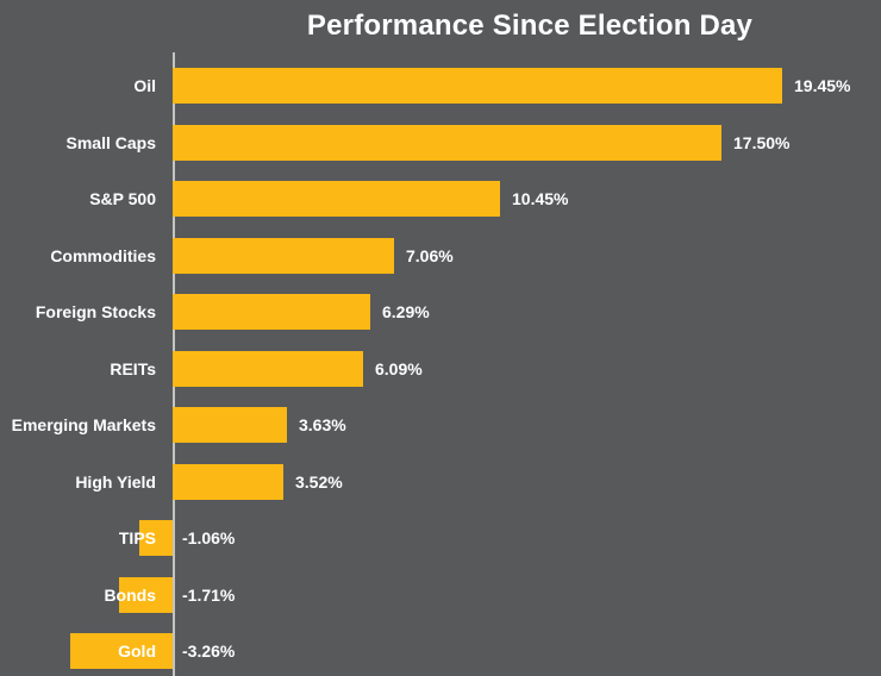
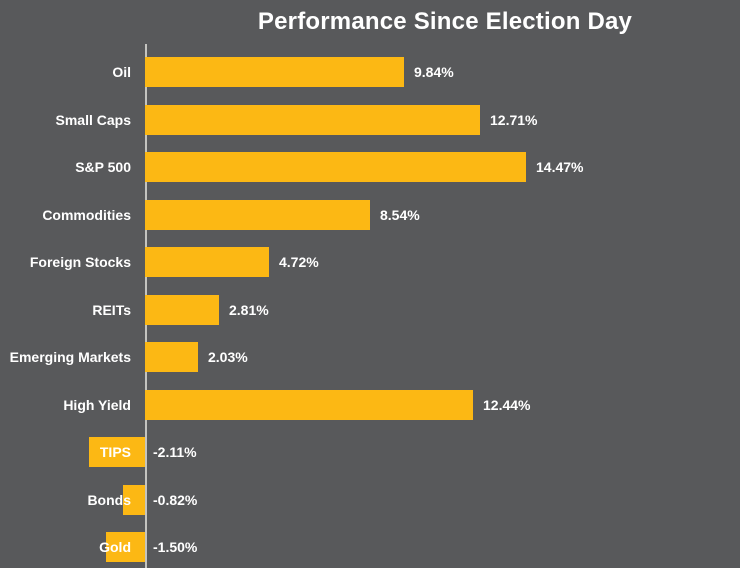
Oil: 19.45% -> 9.84%
Small Caps: 17.50% -> 12.71%
S&P 500: 10.45% -> 14.47%
Commodities: 7.06% -> 8.54%
Foreign Stocks: 6.29% -> 4.72%
REITs: 6.09% -> 2.81%
Emerging Markets: 3.63% -> 2.03%
High Yield: 3.52% -> 12.44%
TIPS: -1.06% -> -2.11%
Bonds: -1.71% -> -0.82%
Gold: -3.26% -> -1.50%
